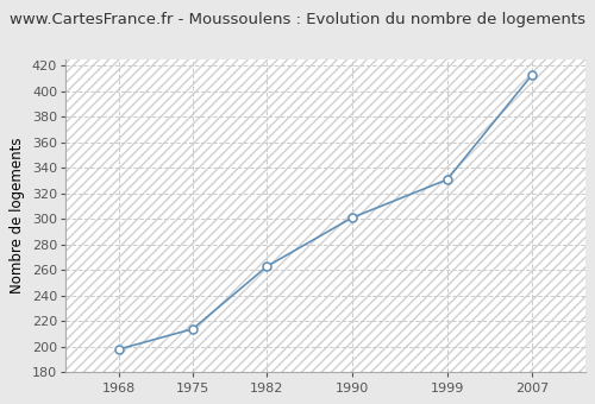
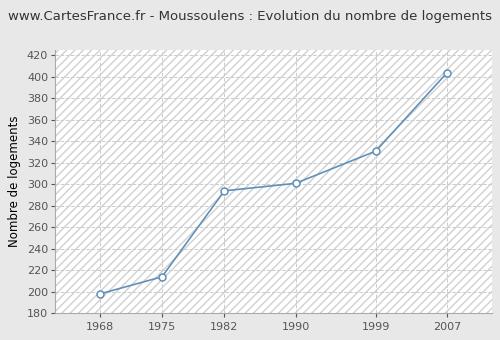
1982: 263 -> 294
2007: 413 -> 404
